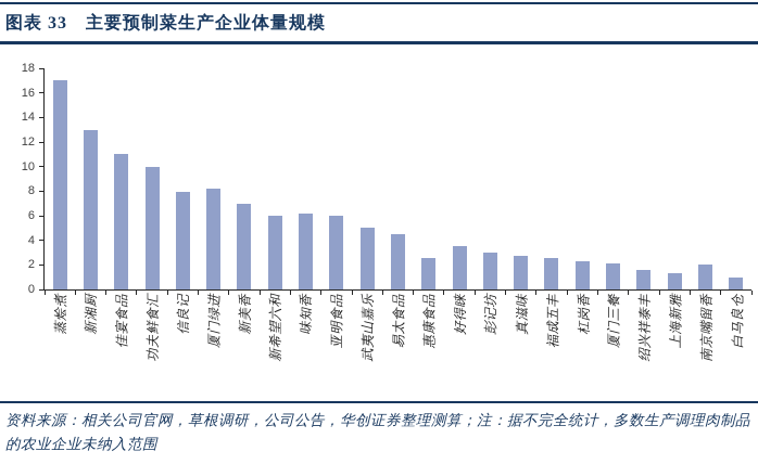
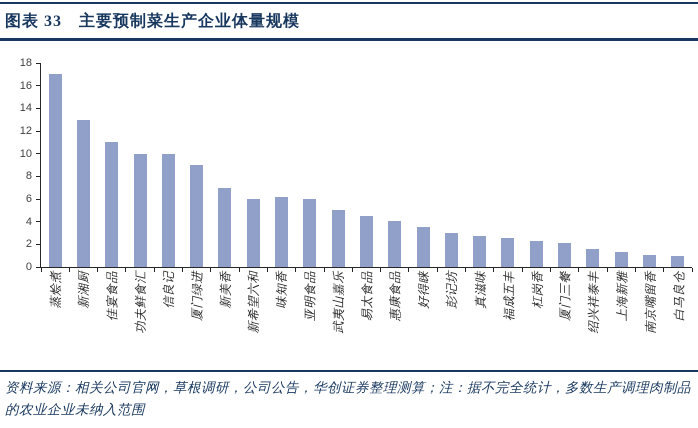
信良记: 7.9 -> 10.0
厦门绿进: 8.2 -> 9.0
惠康食品: 2.6 -> 4.1
南京嘴留香: 2.0 -> 1.1
